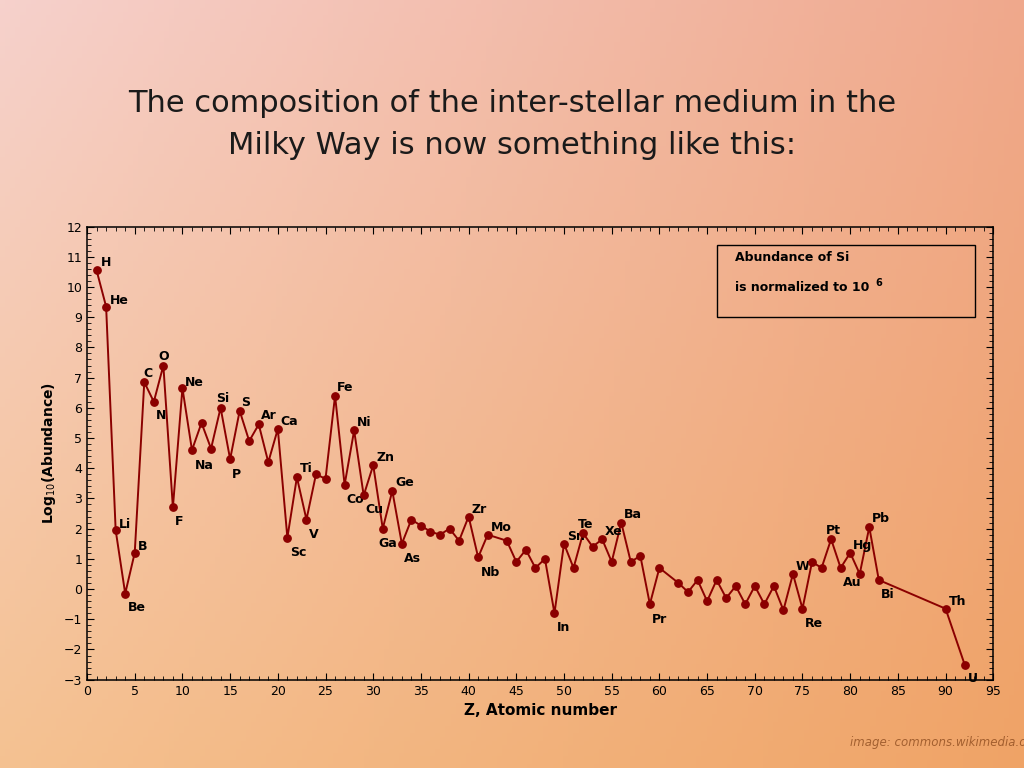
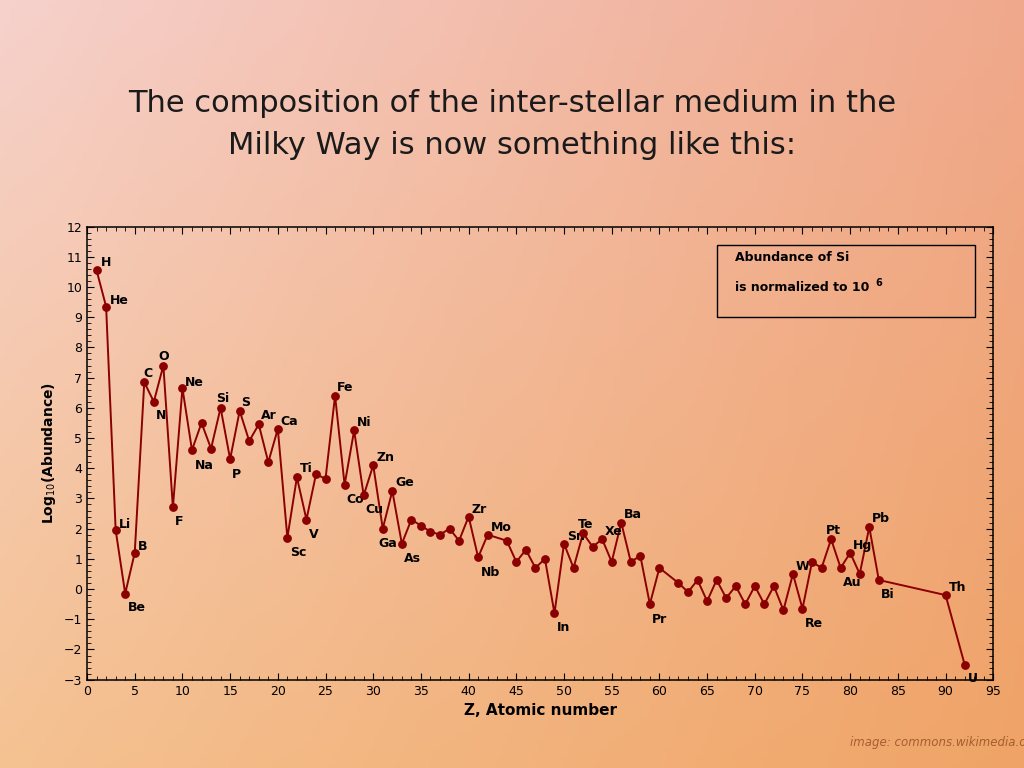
90: -0.65 -> -0.20
